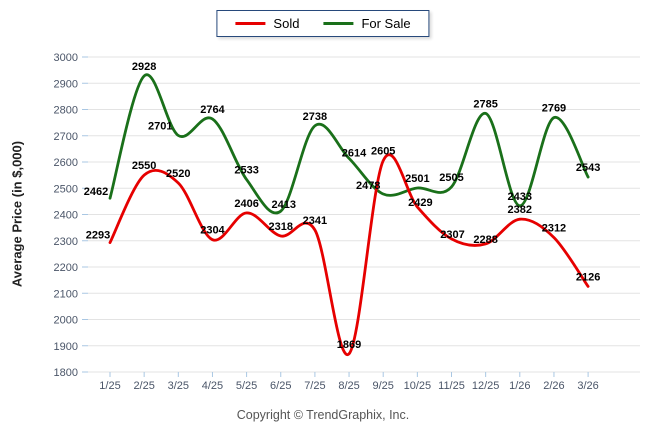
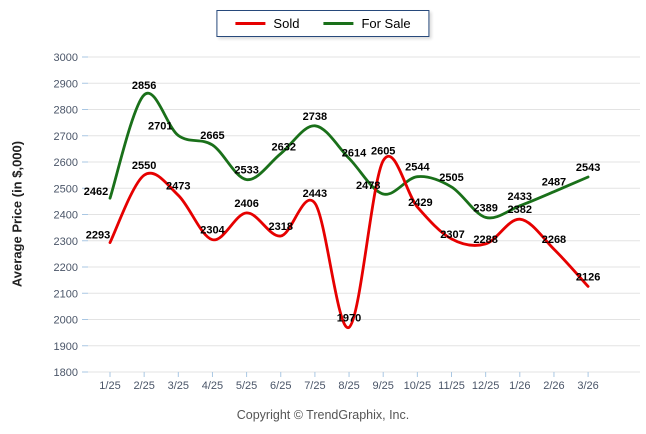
For Sale/2/25: 2928 -> 2856
Sold/3/25: 2520 -> 2473
For Sale/4/25: 2764 -> 2665
For Sale/6/25: 2413 -> 2632
Sold/7/25: 2341 -> 2443
Sold/8/25: 1869 -> 1970
For Sale/10/25: 2501 -> 2544
For Sale/12/25: 2785 -> 2389
Sold/2/26: 2312 -> 2268
For Sale/2/26: 2769 -> 2487
